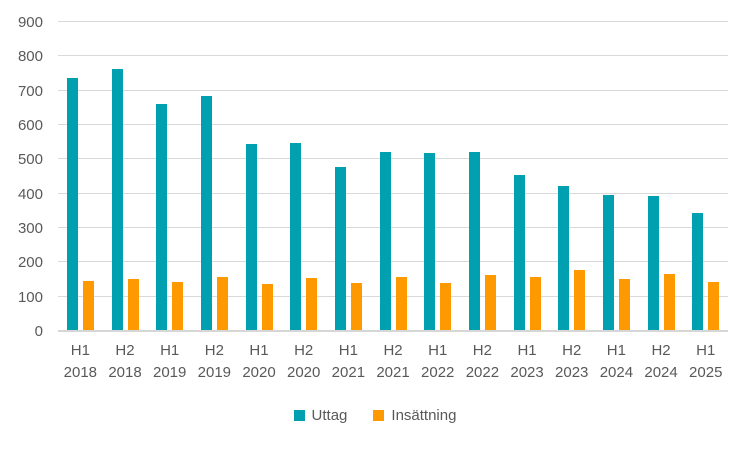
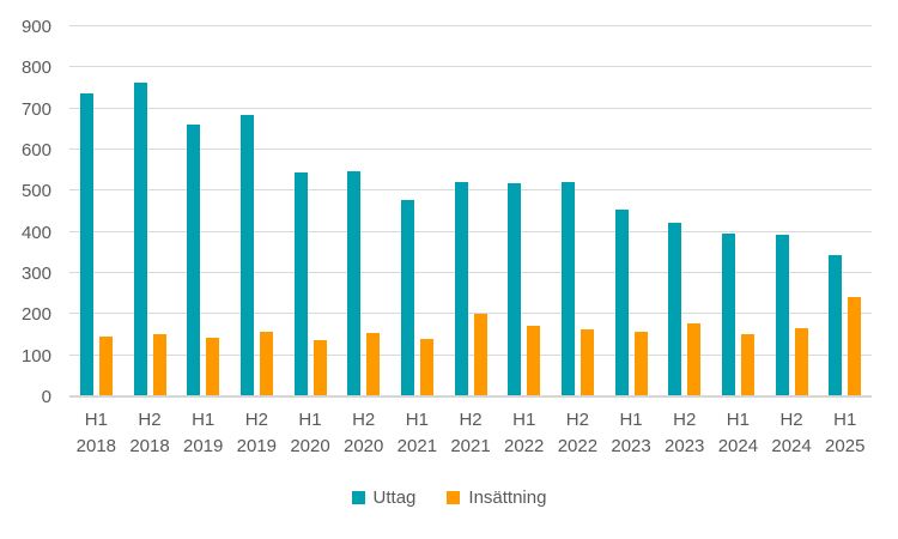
Insättning/H2 2021: 160 -> 200
Insättning/H1 2022: 140 -> 170
Insättning/H1 2025: 140 -> 240
